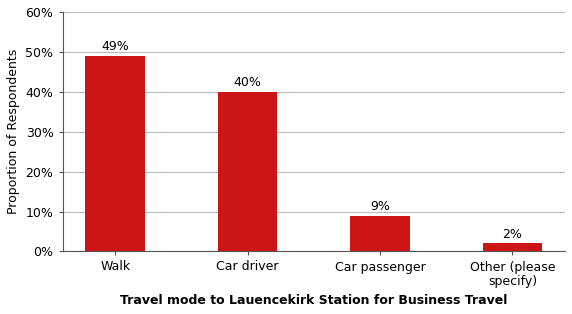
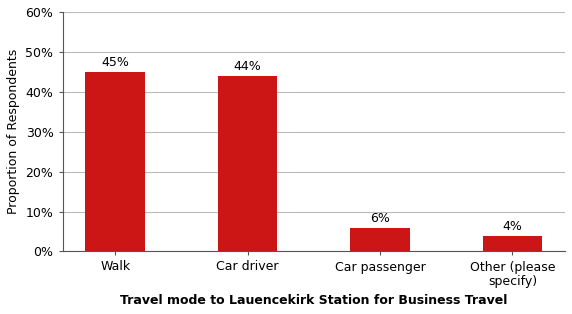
Walk: 49% -> 45%
Car driver: 40% -> 44%
Car passenger: 9% -> 6%
Other (please specify): 2% -> 4%
